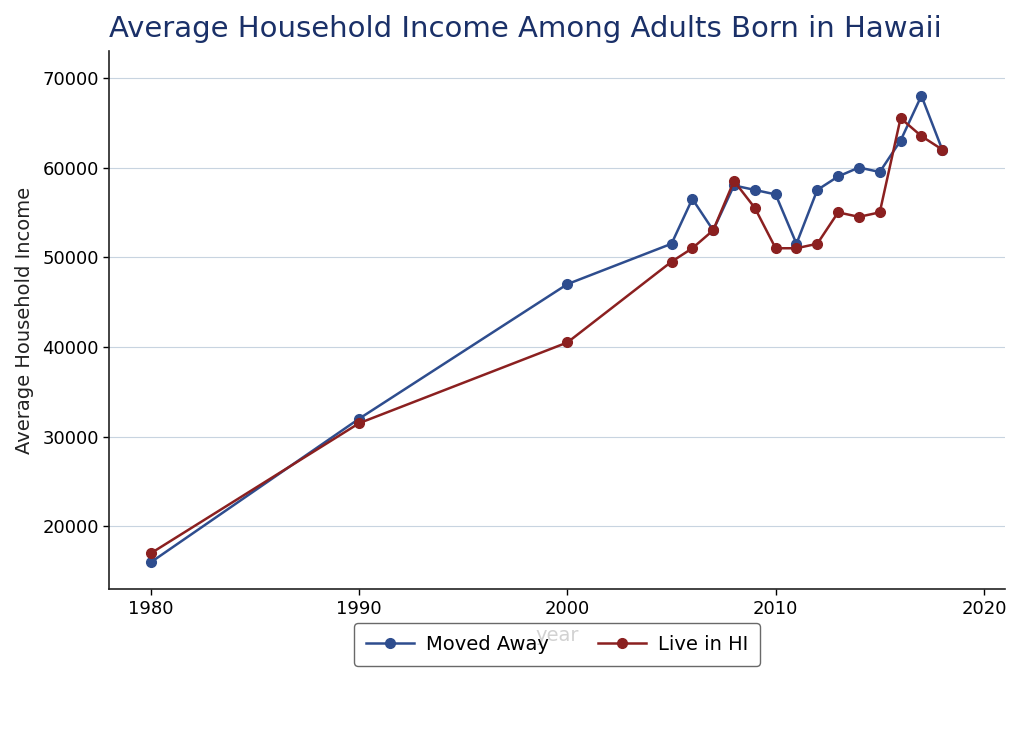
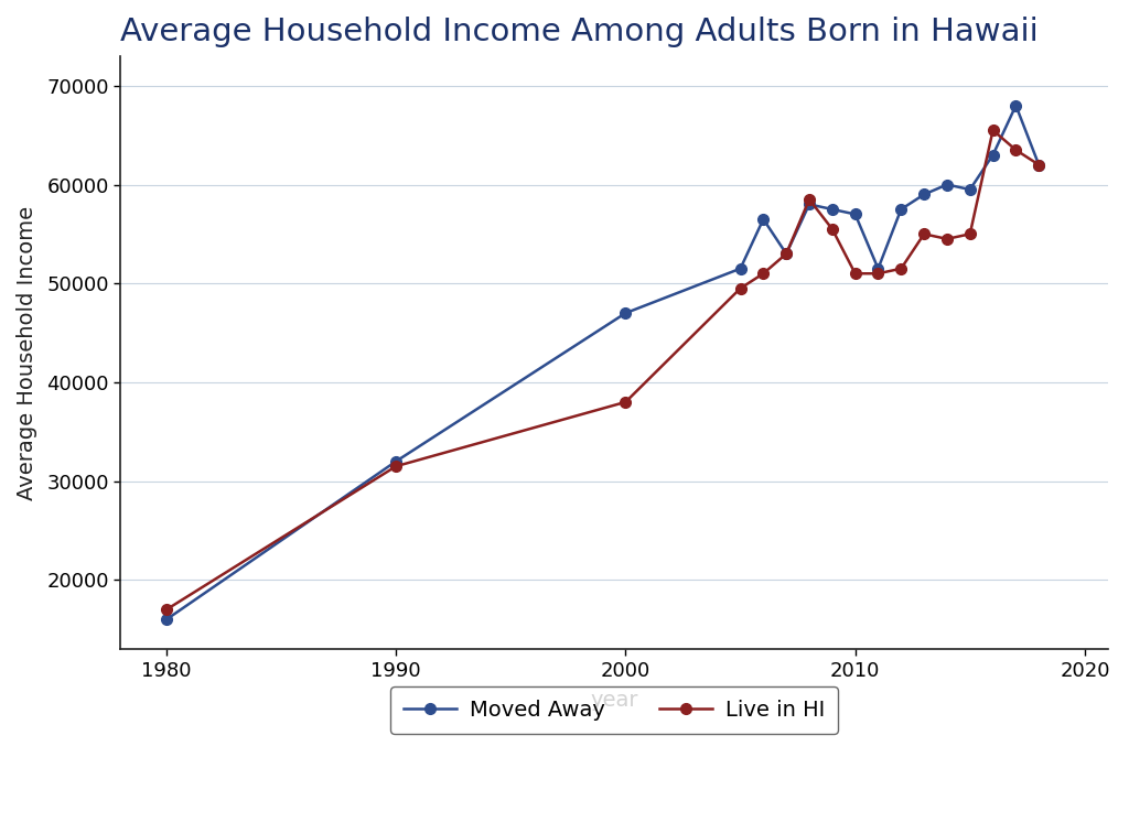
Live in HI/2000: 40500 -> 38000
